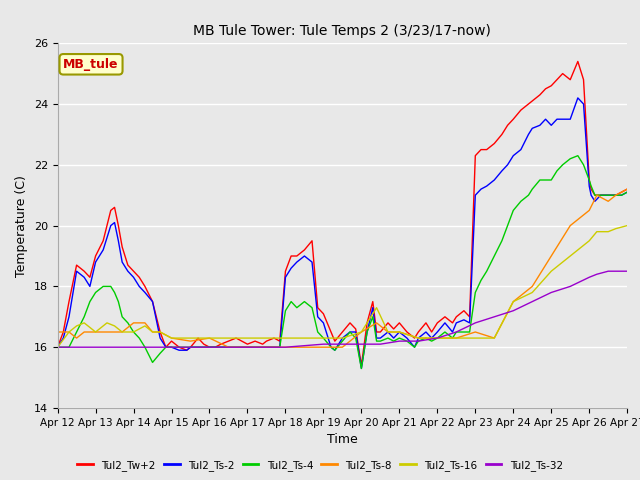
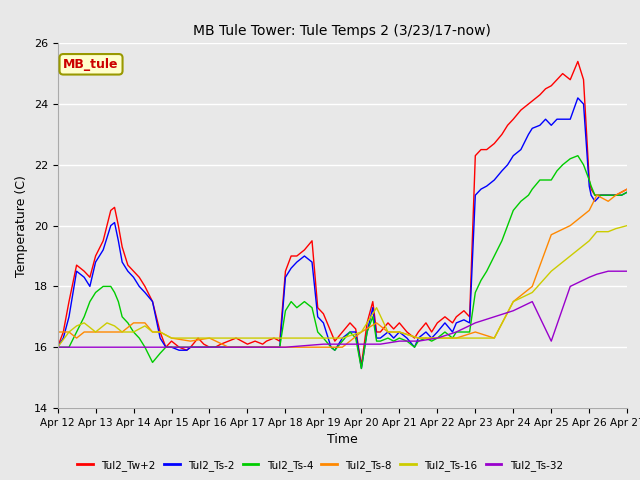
Tul2_Ts-8/Apr 25: 19.0 -> 19.7
Tul2_Ts-32/Apr 25: 17.8 -> 16.2
